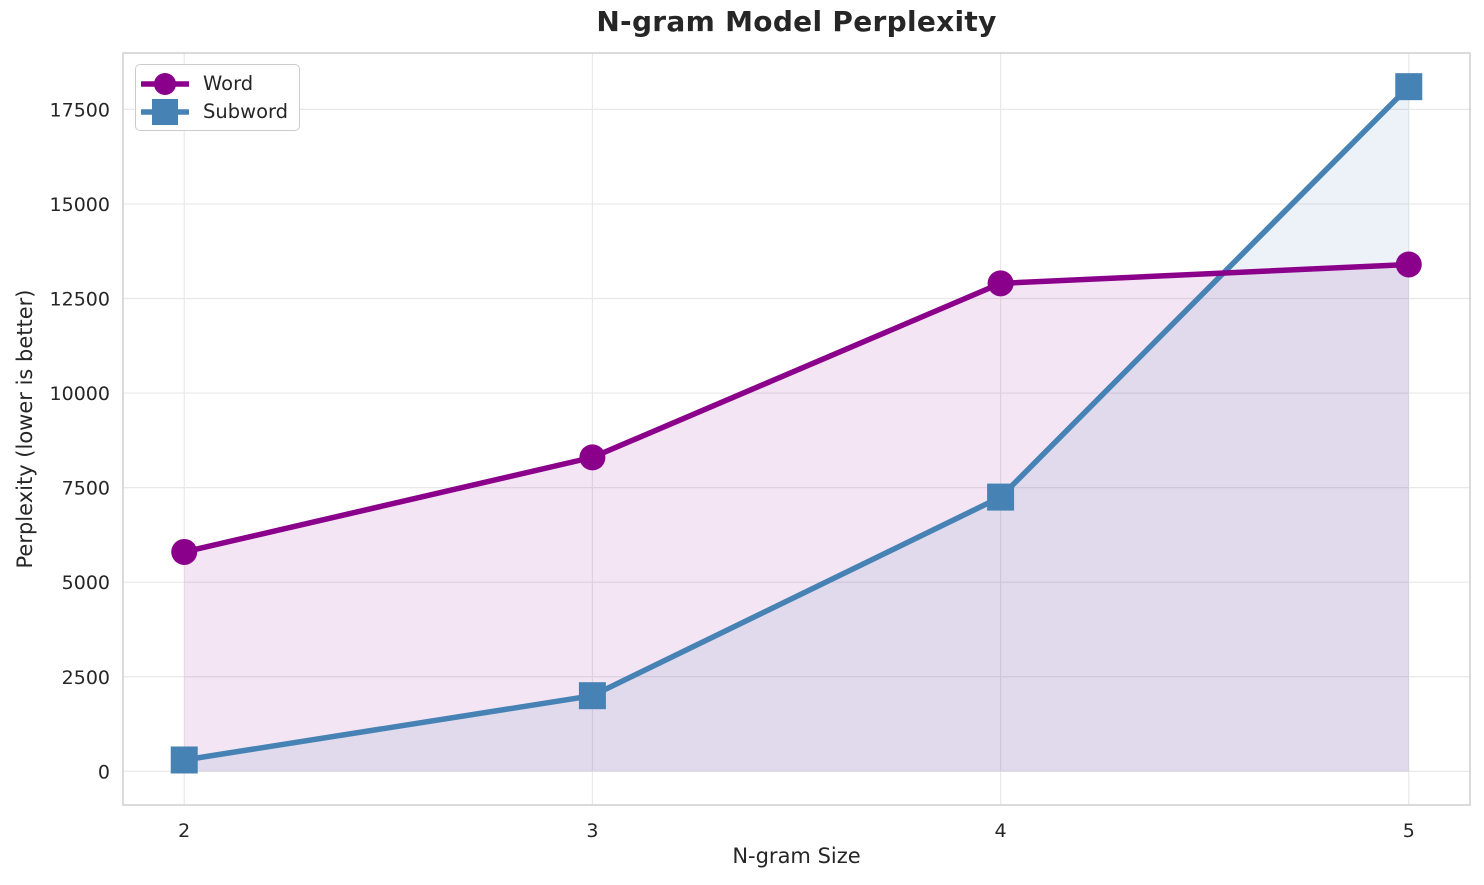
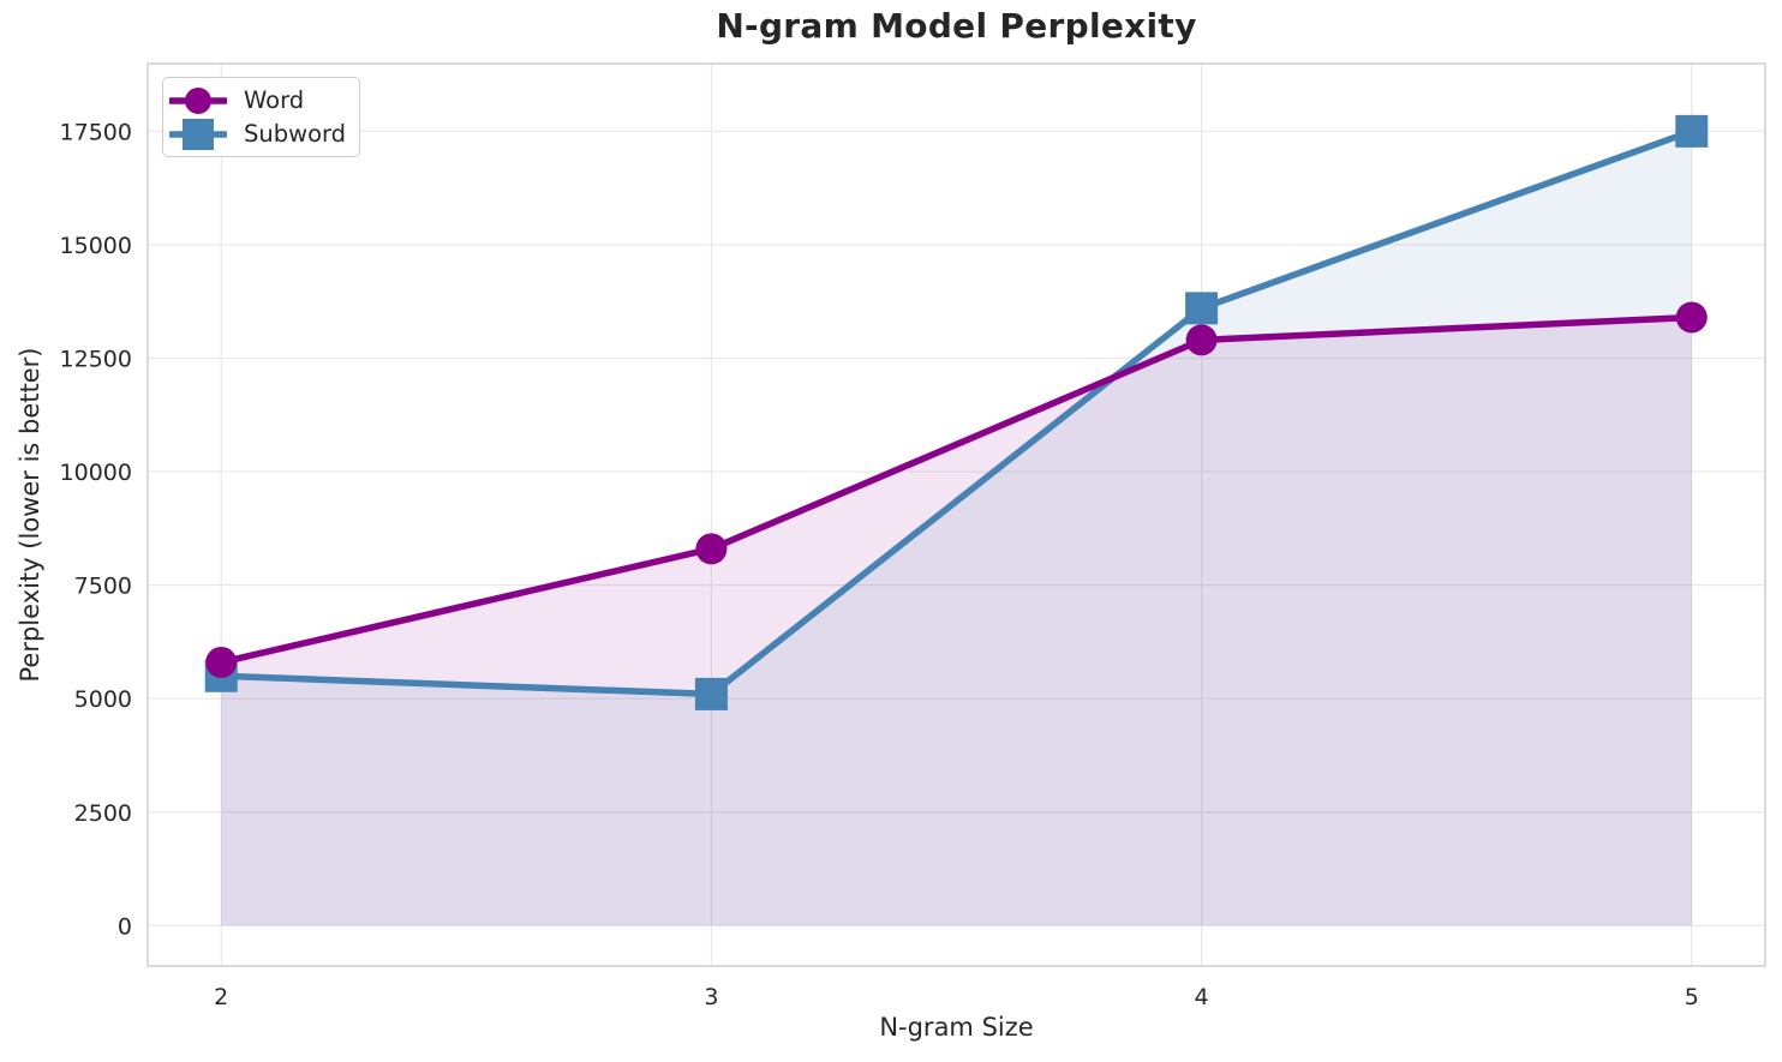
Subword/2: 300 -> 5500
Subword/3: 2000 -> 5100
Subword/4: 7200 -> 13600
Subword/5: 18100 -> 17500
